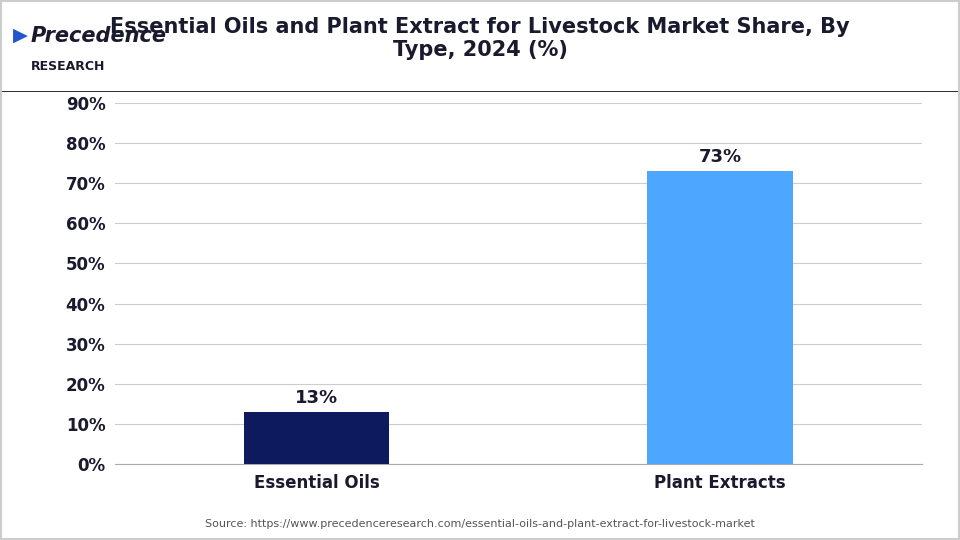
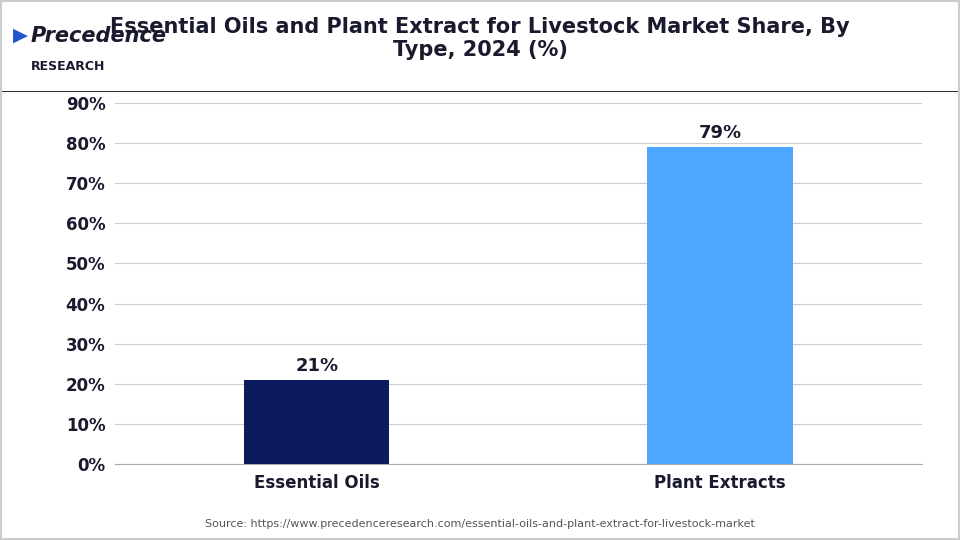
Essential Oils: 13% -> 21%
Plant Extracts: 73% -> 79%
